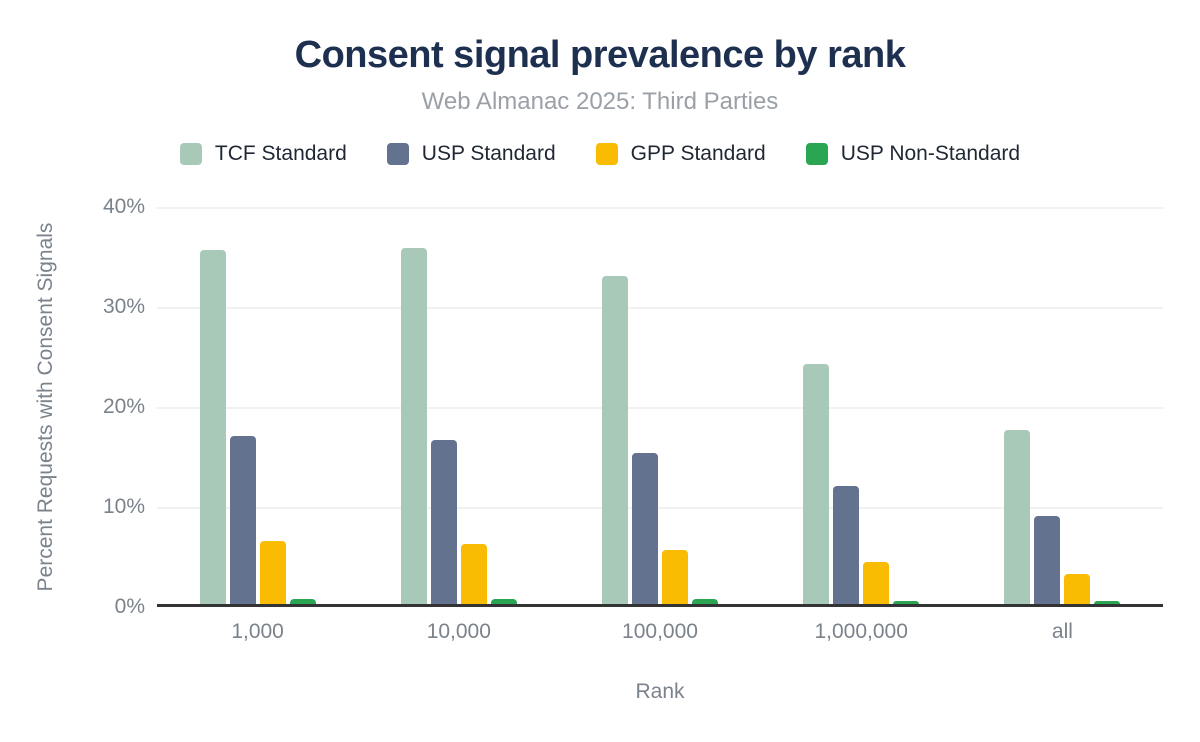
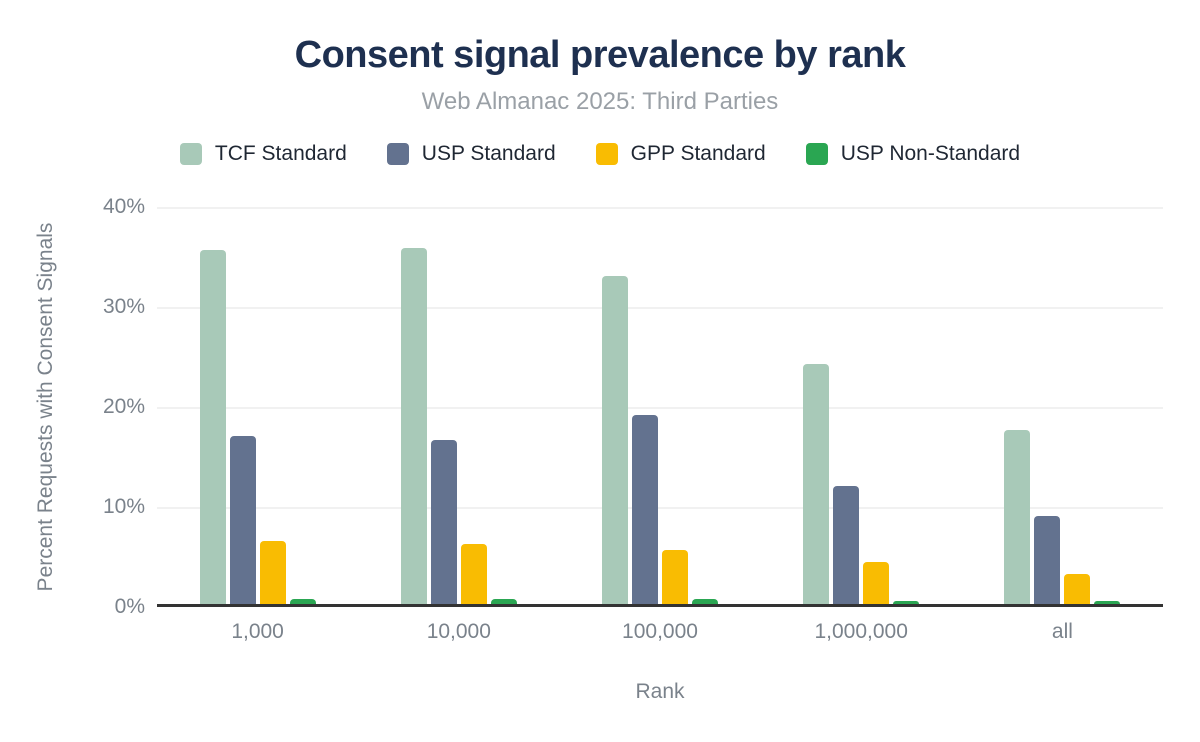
USP Standard/100,000: 15.1% -> 18.9%
